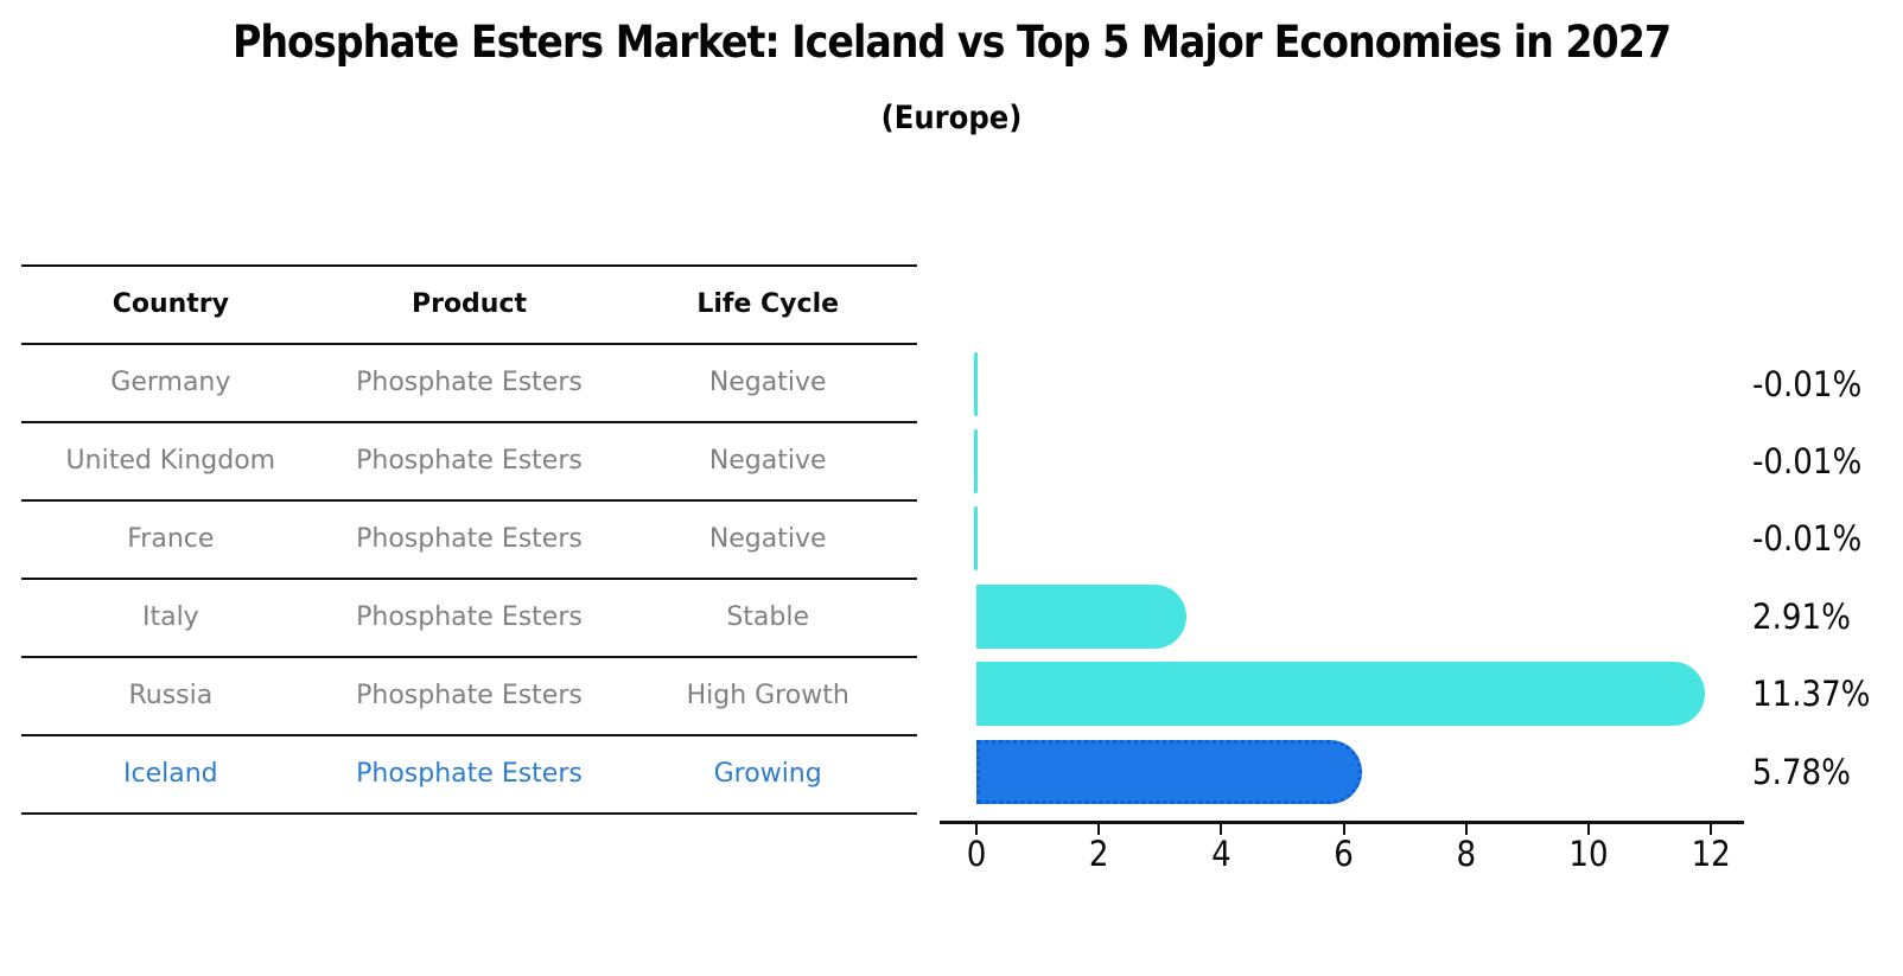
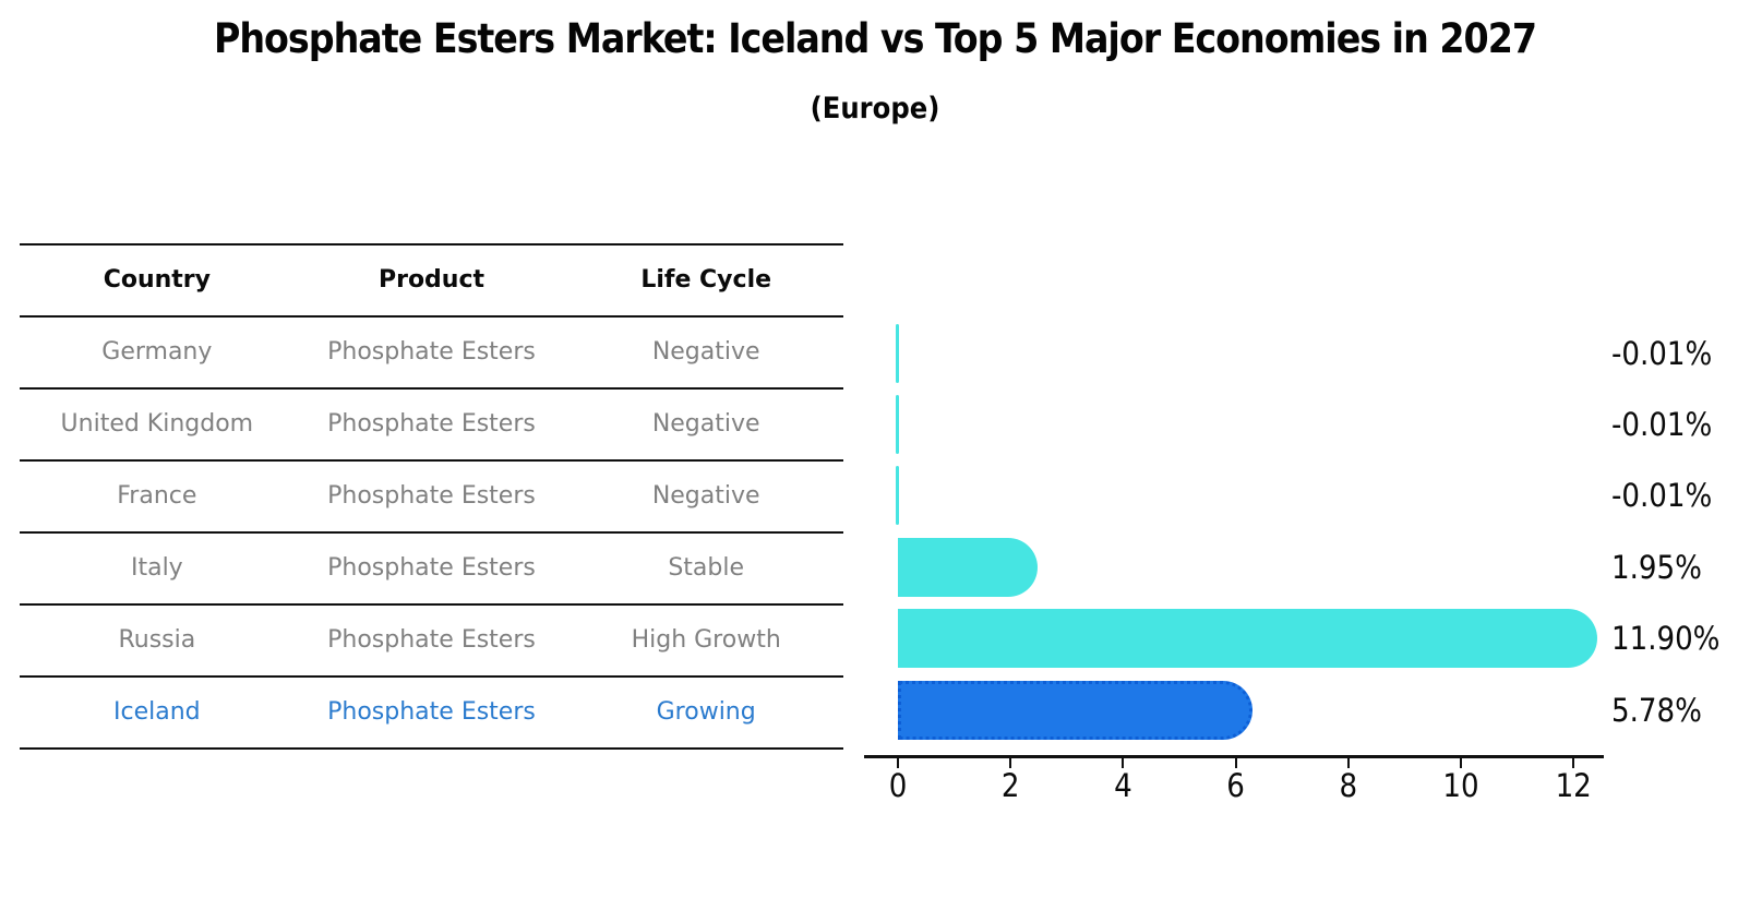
Italy: 2.91% -> 1.95%
Russia: 11.37% -> 11.90%
